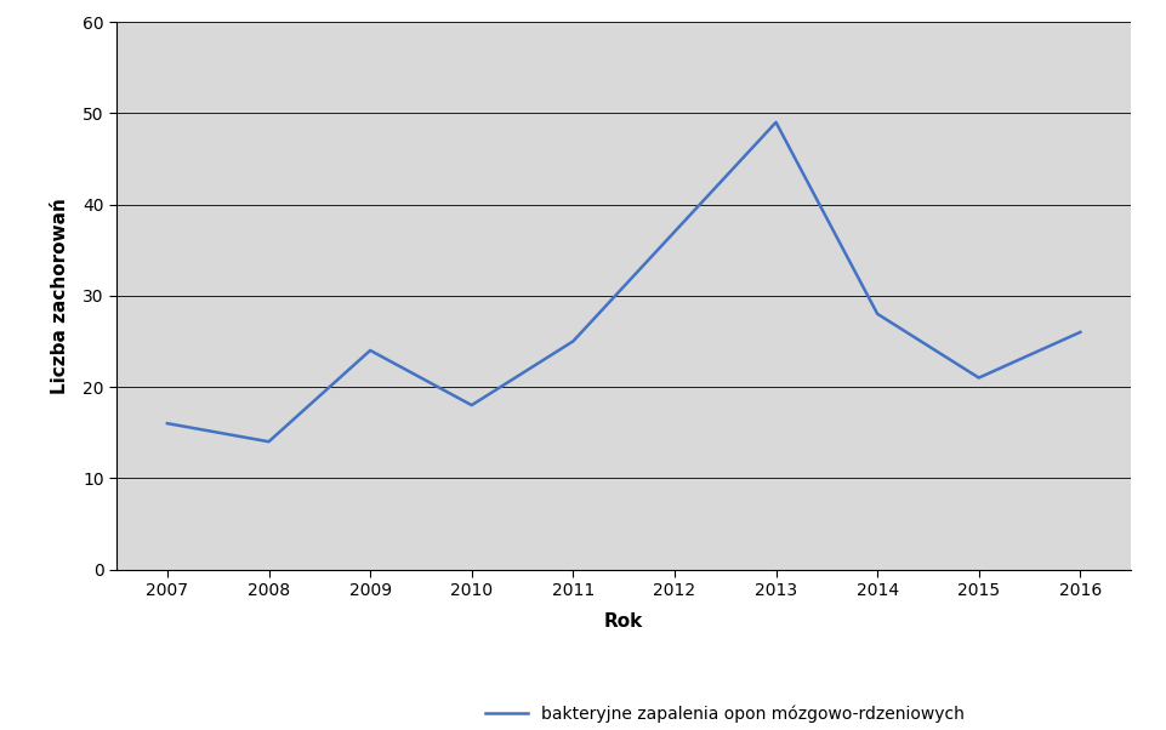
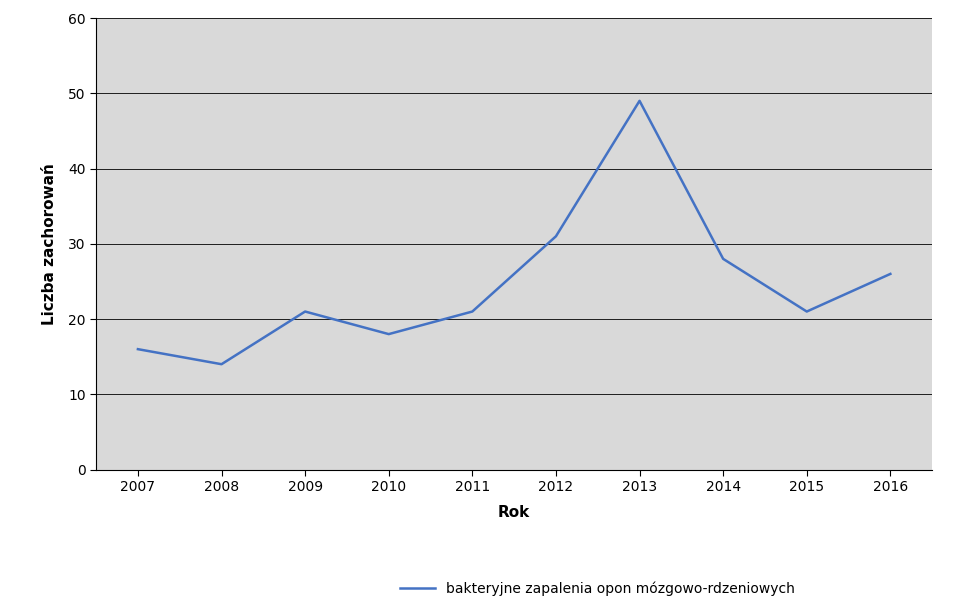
2009: 24 -> 21
2011: 25 -> 21
2012: 37 -> 31
